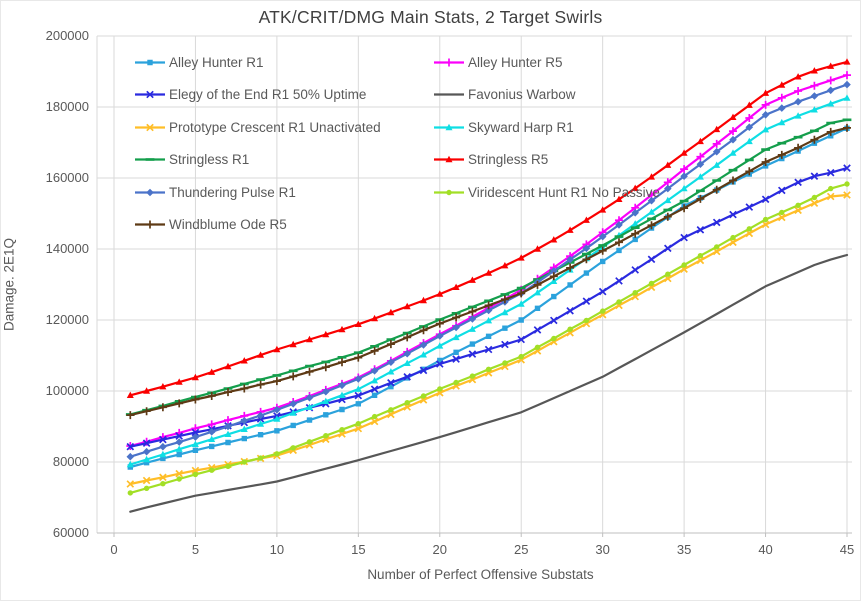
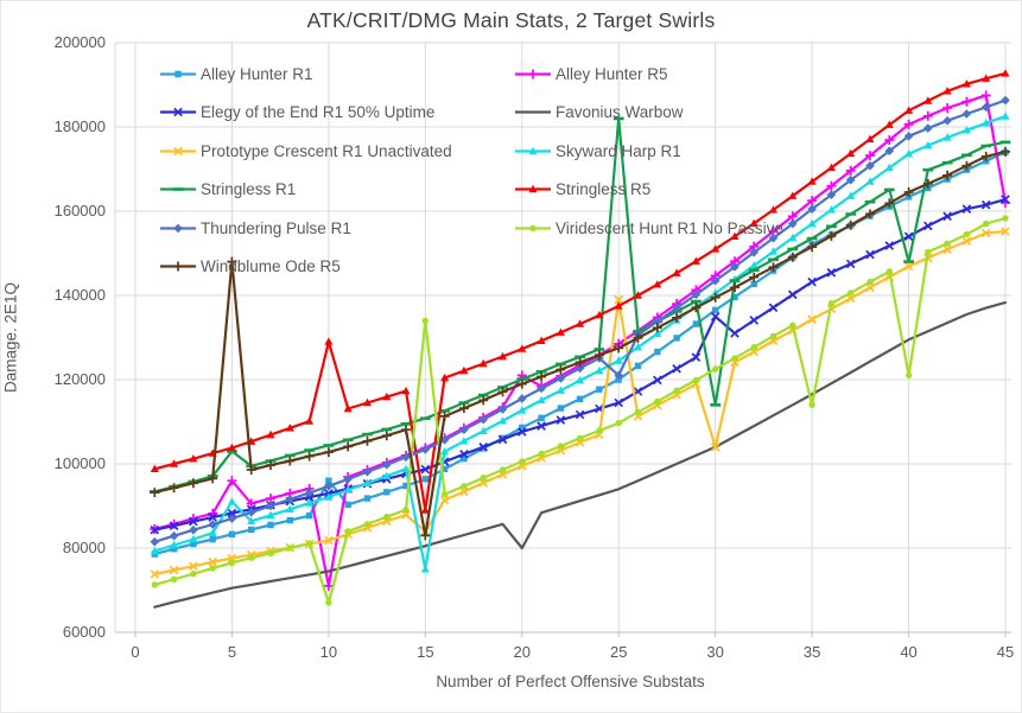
Alley Hunter R5/5: 90000 -> 96000
Skyward Harp R1/5: 85000 -> 91000
Stringless R1/5: 98000 -> 103000
Windblume Ode R5/5: 98000 -> 148000
Alley Hunter R1/10: 89000 -> 96000
Alley Hunter R5/10: 95000 -> 71000
Stringless R5/10: 112000 -> 129000
Viridescent Hunt R1 No Passive/10: 82000 -> 67000
Prototype Crescent R1 Unactivated/15: 89000 -> 84000
Skyward Harp R1/15: 100000 -> 75000
Stringless R5/15: 119000 -> 89000
Viridescent Hunt R1 No Passive/15: 91000 -> 134000
Windblume Ode R5/15: 109000 -> 83000
Alley Hunter R5/20: 116000 -> 121000
Favonius Warbow/20: 87000 -> 80000
Prototype Crescent R1 Unactivated/25: 109000 -> 139000
Stringless R1/25: 129000 -> 182000
Thundering Pulse R1/25: 128000 -> 121000
Elegy of the End R1 50% Uptime/30: 128000 -> 135000
Prototype Crescent R1 Unactivated/30: 122000 -> 104000
Stringless R1/30: 141000 -> 114000
Viridescent Hunt R1 No Passive/35: 136000 -> 114000
Stringless R1/40: 168000 -> 148000
Viridescent Hunt R1 No Passive/40: 148000 -> 121000
Alley Hunter R5/45: 189000 -> 162000
